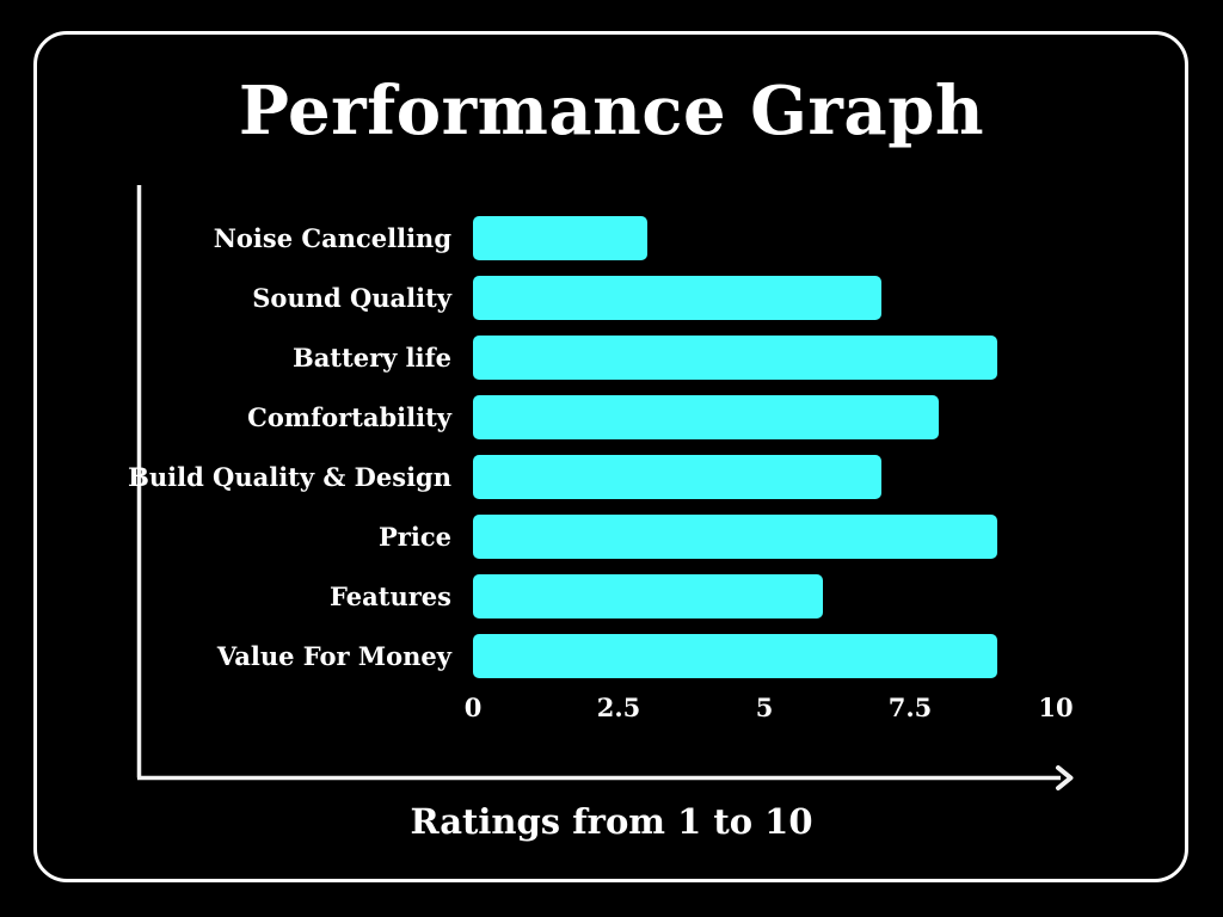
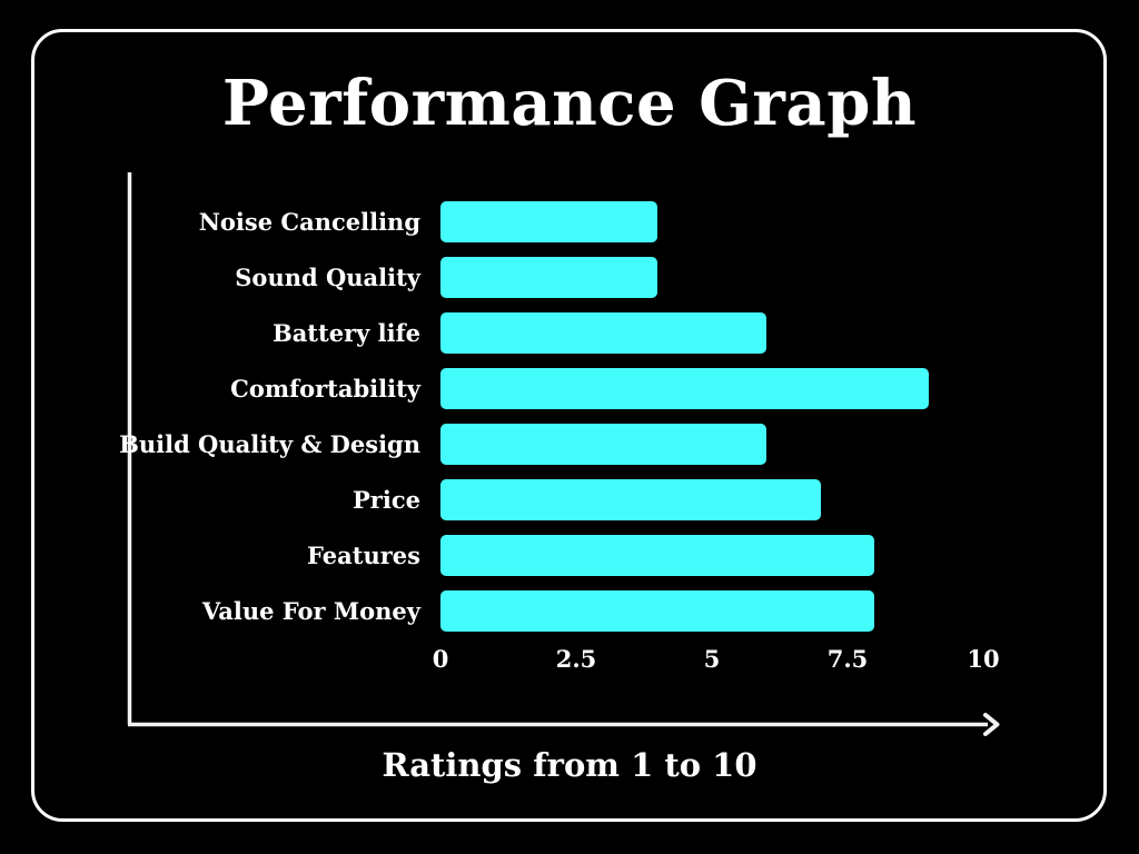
Noise Cancelling: 3 -> 4
Sound Quality: 7 -> 4
Battery life: 9 -> 6
Comfortability: 8 -> 9
Build Quality & Design: 7 -> 6
Price: 9 -> 7
Features: 6 -> 8
Value For Money: 9 -> 8
